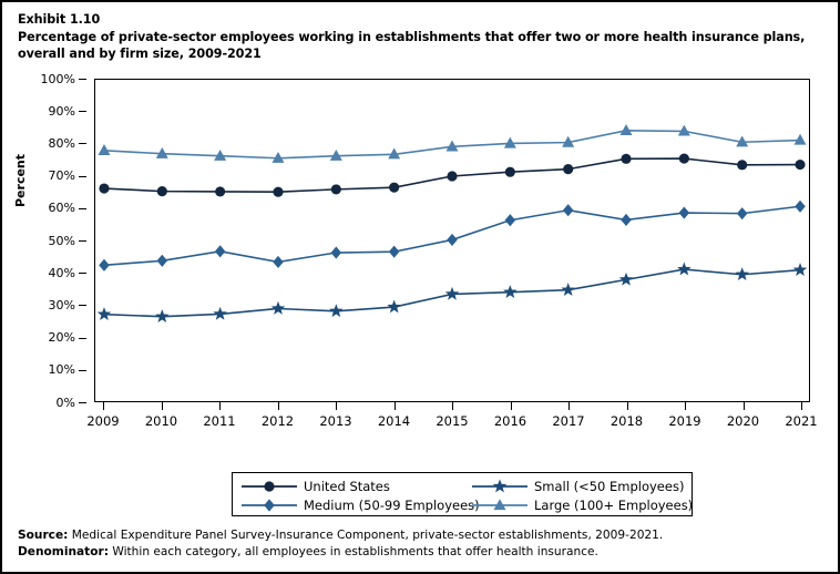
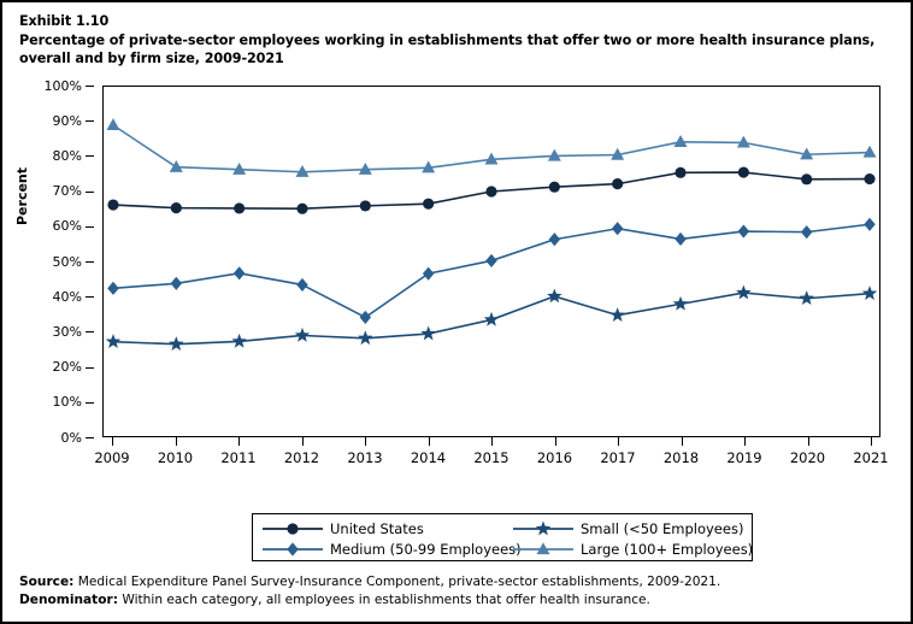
Large (100+ Employees)/2009: 78% -> 89%
Medium (50-99 Employees)/2013: 46% -> 34%
Small (<50 Employees)/2016: 34% -> 40%
